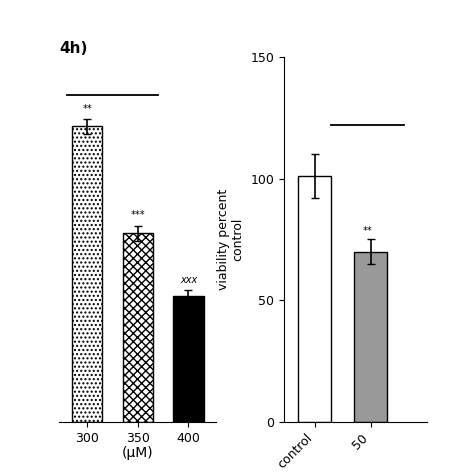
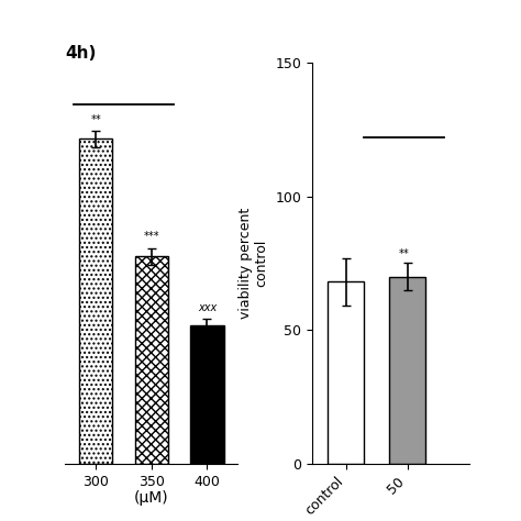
control: 101 -> 68
